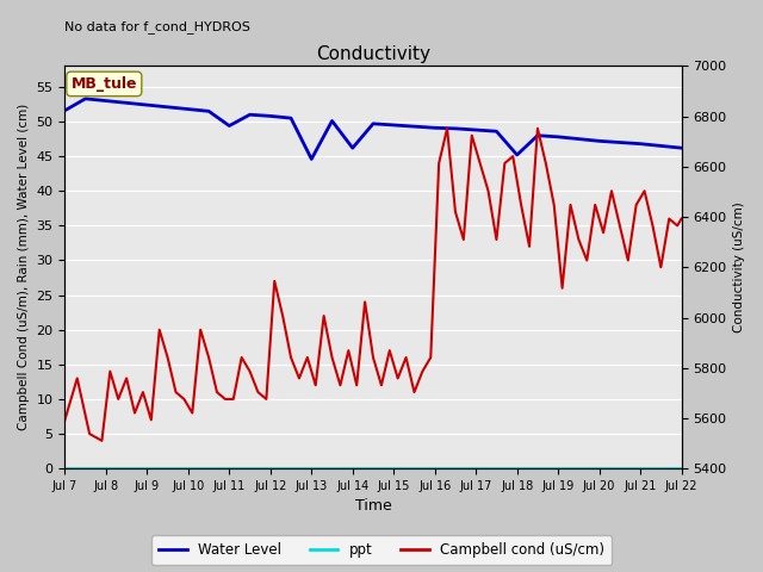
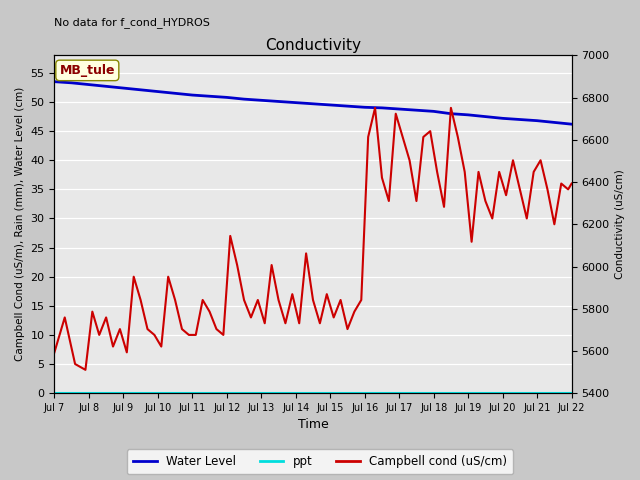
Water Level/Jul 7: 51.6 -> 53.5
Water Level/Jul 11: 49.4 -> 51.2
Water Level/Jul 13: 44.6 -> 50.3
Water Level/Jul 14: 46.2 -> 49.9
Water Level/Jul 18: 45.2 -> 48.4
